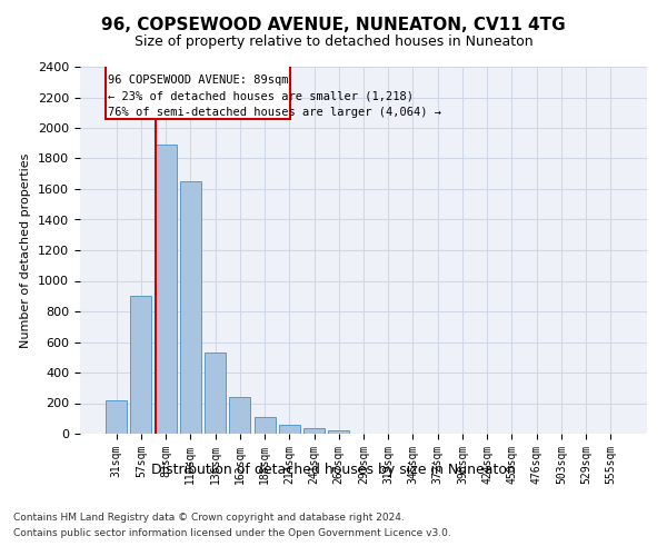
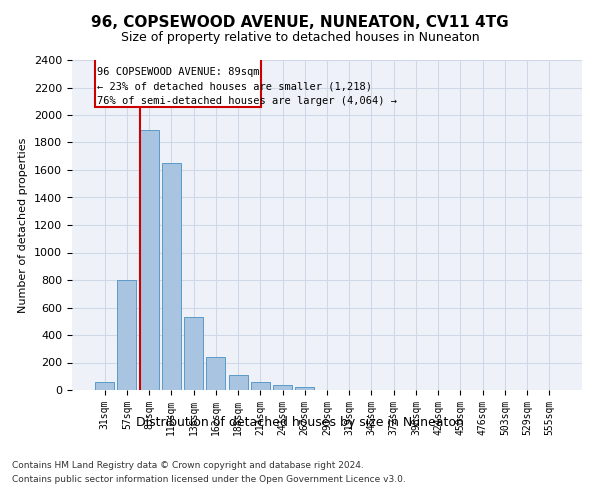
31sqm: 220 -> 60
57sqm: 900 -> 800
